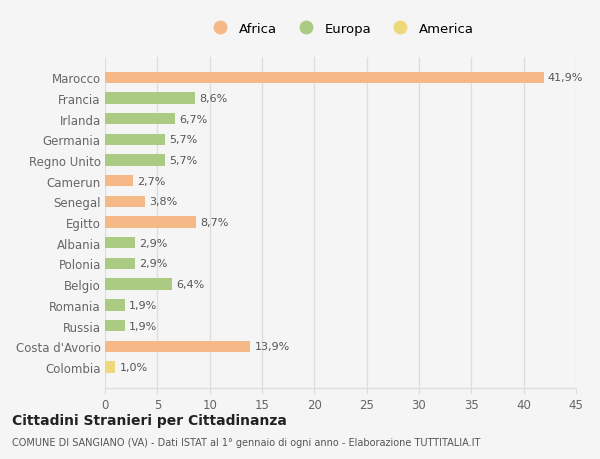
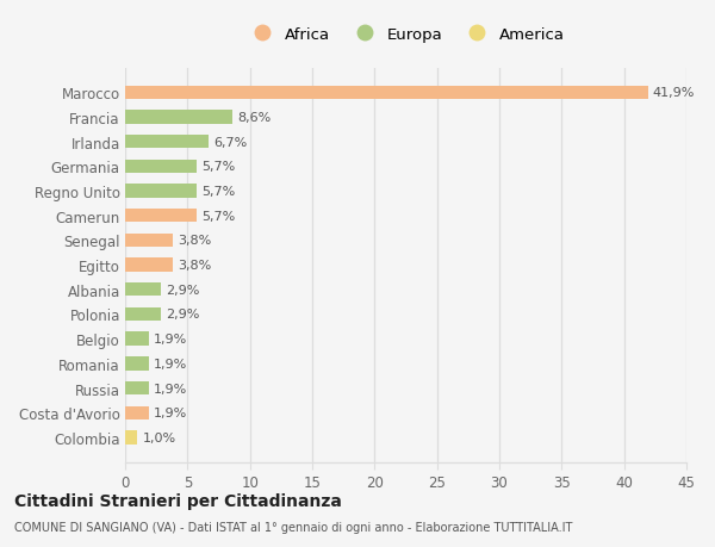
Camerun: 2,7% -> 5,7%
Egitto: 8,7% -> 3,8%
Belgio: 6,4% -> 1,9%
Costa d'Avorio: 13,9% -> 1,9%
